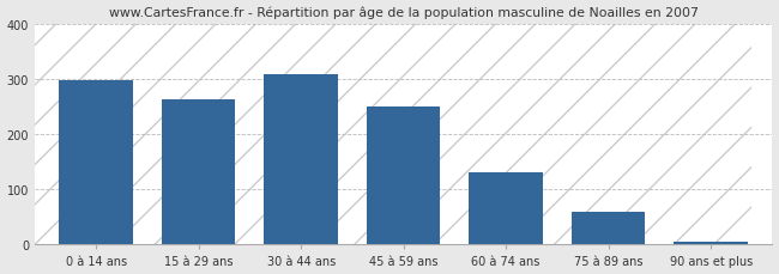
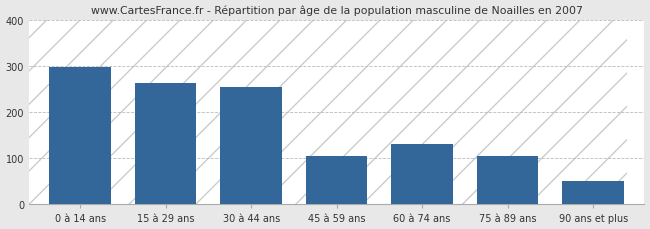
30 à 44 ans: 308 -> 255
45 à 59 ans: 250 -> 105
75 à 89 ans: 60 -> 105
90 ans et plus: 5 -> 50
